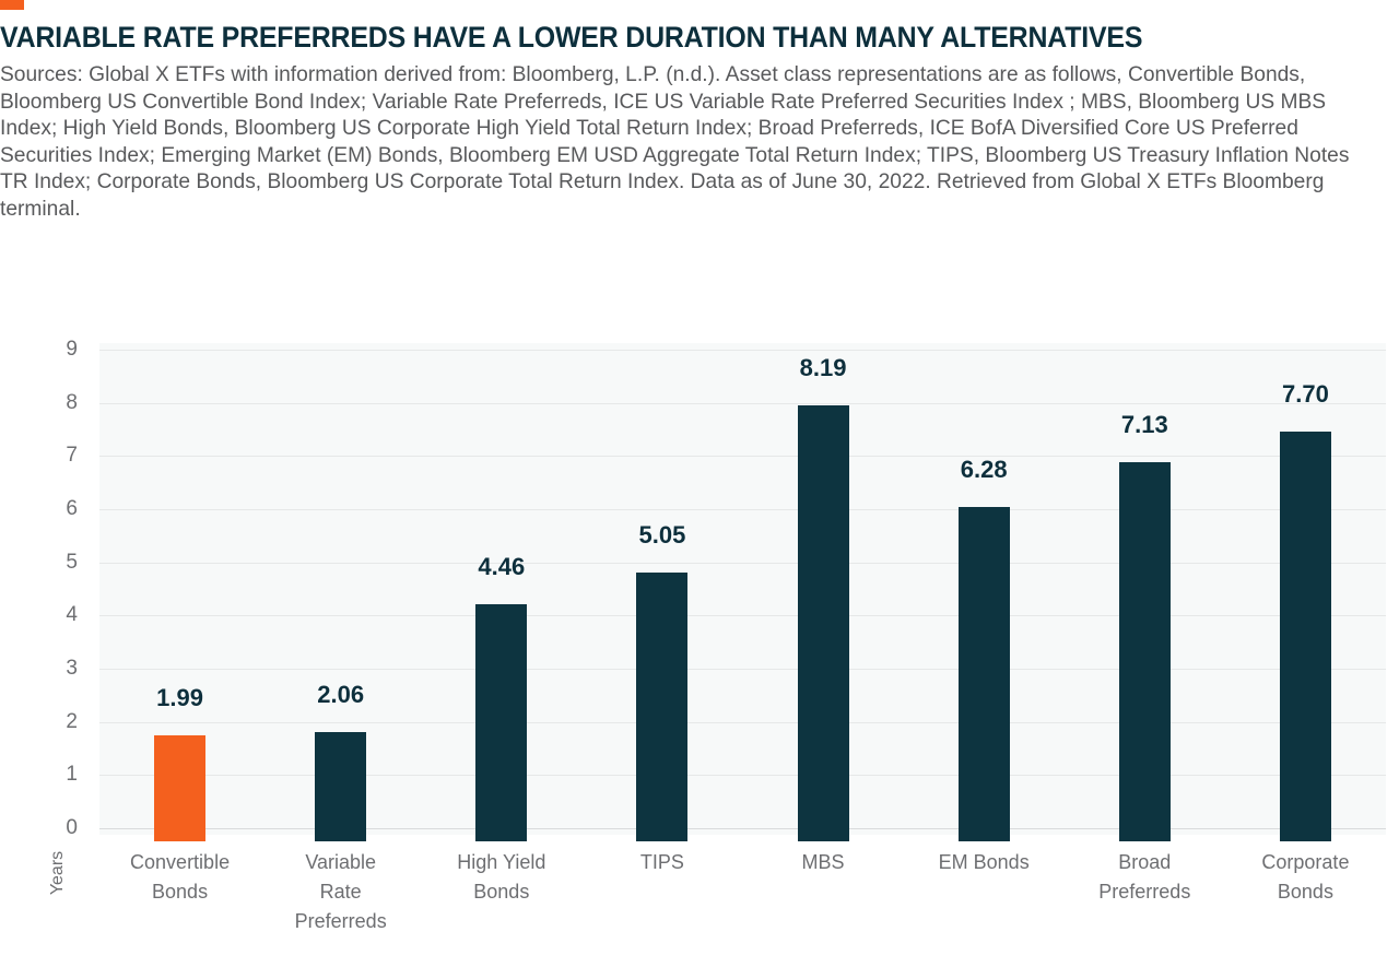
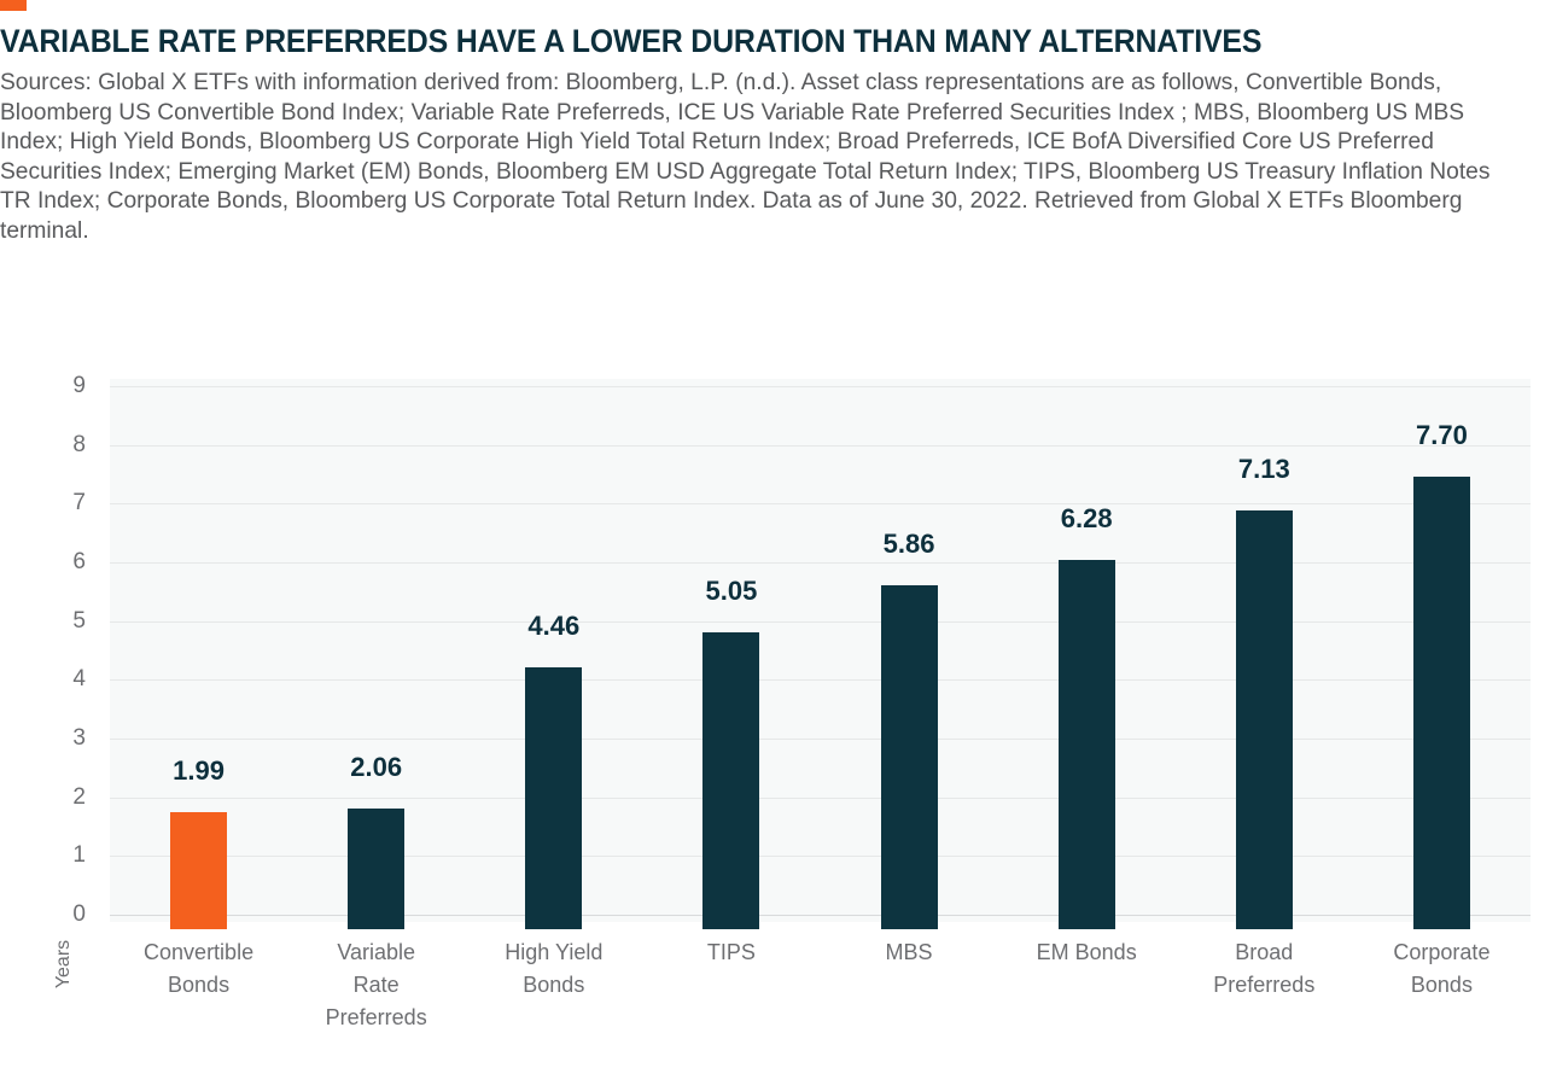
MBS: 8.19 -> 5.86
